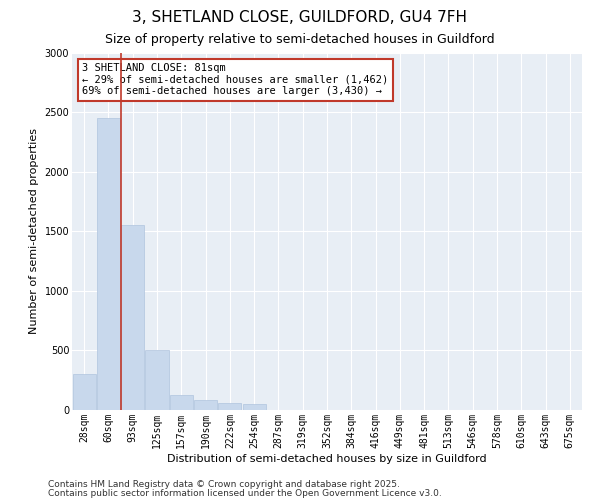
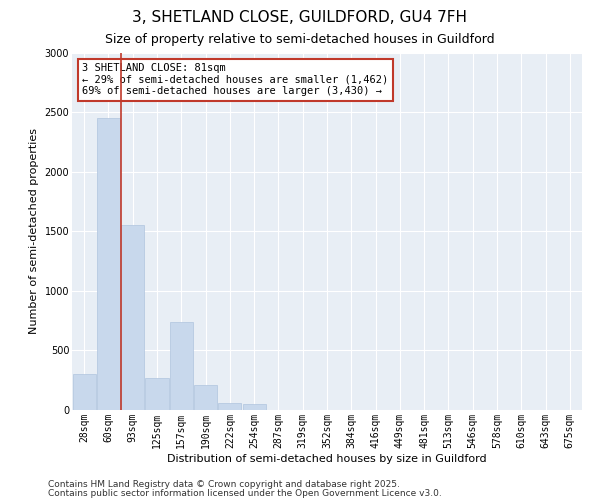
125sqm: 500 -> 270
157sqm: 130 -> 740
190sqm: 80 -> 210
